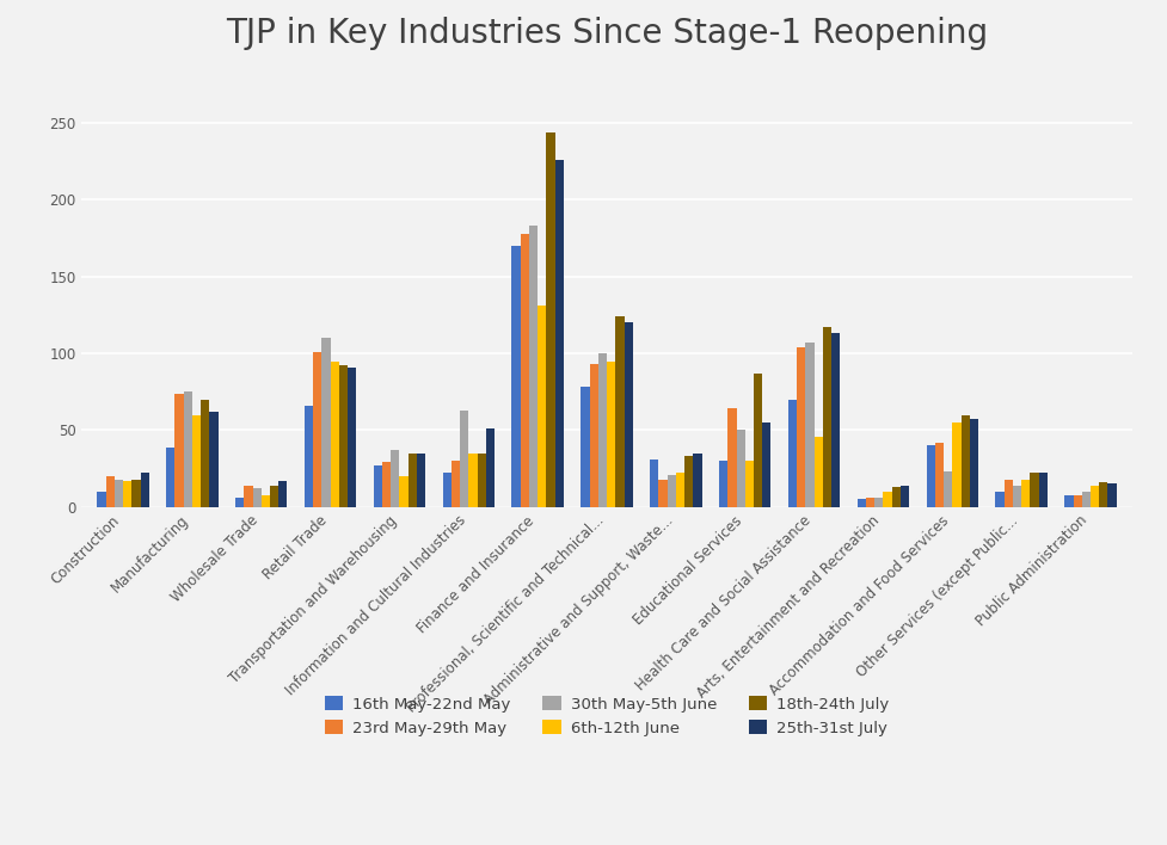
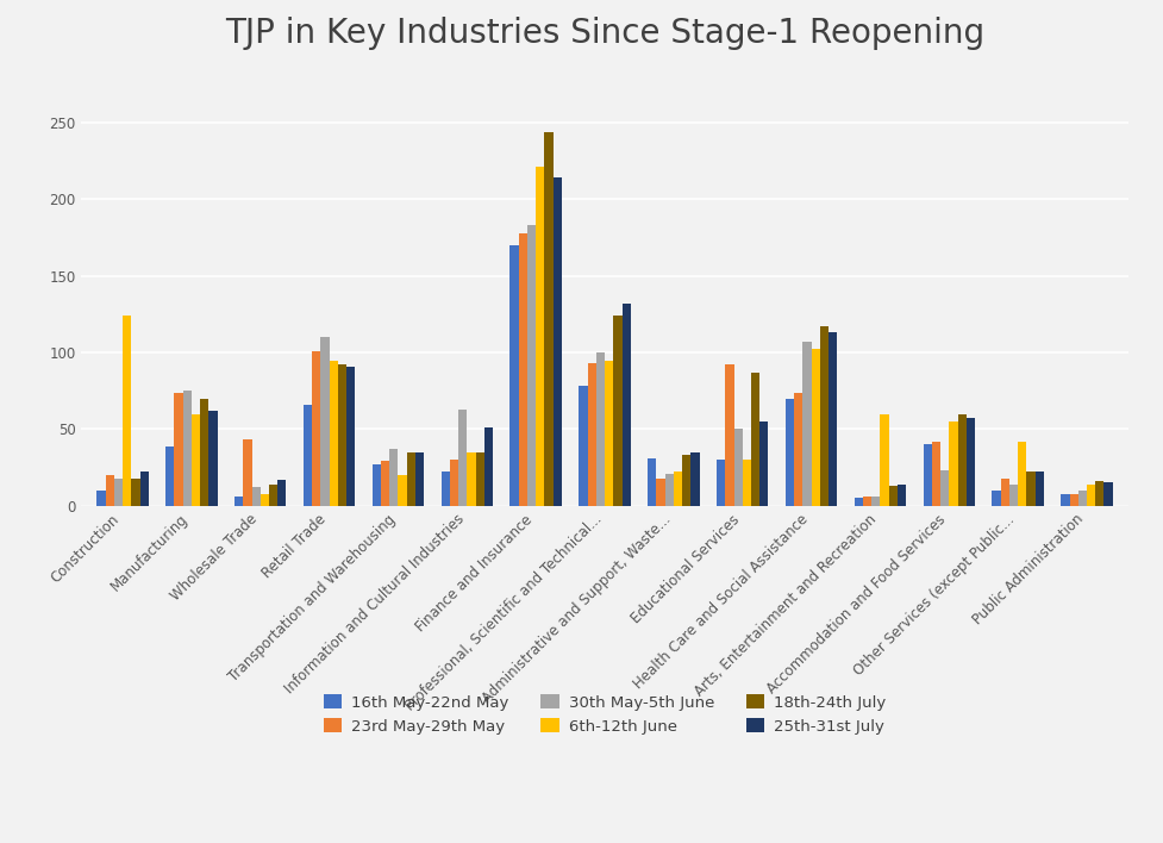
6th-12th June/Construction: 17 -> 124
23rd May-29th May/Wholesale Trade: 14 -> 43
6th-12th June/Finance and Insurance: 131 -> 221
25th-31st July/Finance and Insurance: 226 -> 214
25th-31st July/Professional, Scientific and Technical...: 120 -> 132
23rd May-29th May/Educational Services: 64 -> 92
23rd May-29th May/Health Care and Social Assistance: 104 -> 74
6th-12th June/Health Care and Social Assistance: 46 -> 102
6th-12th June/Arts, Entertainment and Recreation: 10 -> 60
6th-12th June/Other Services (except Public...: 18 -> 42
